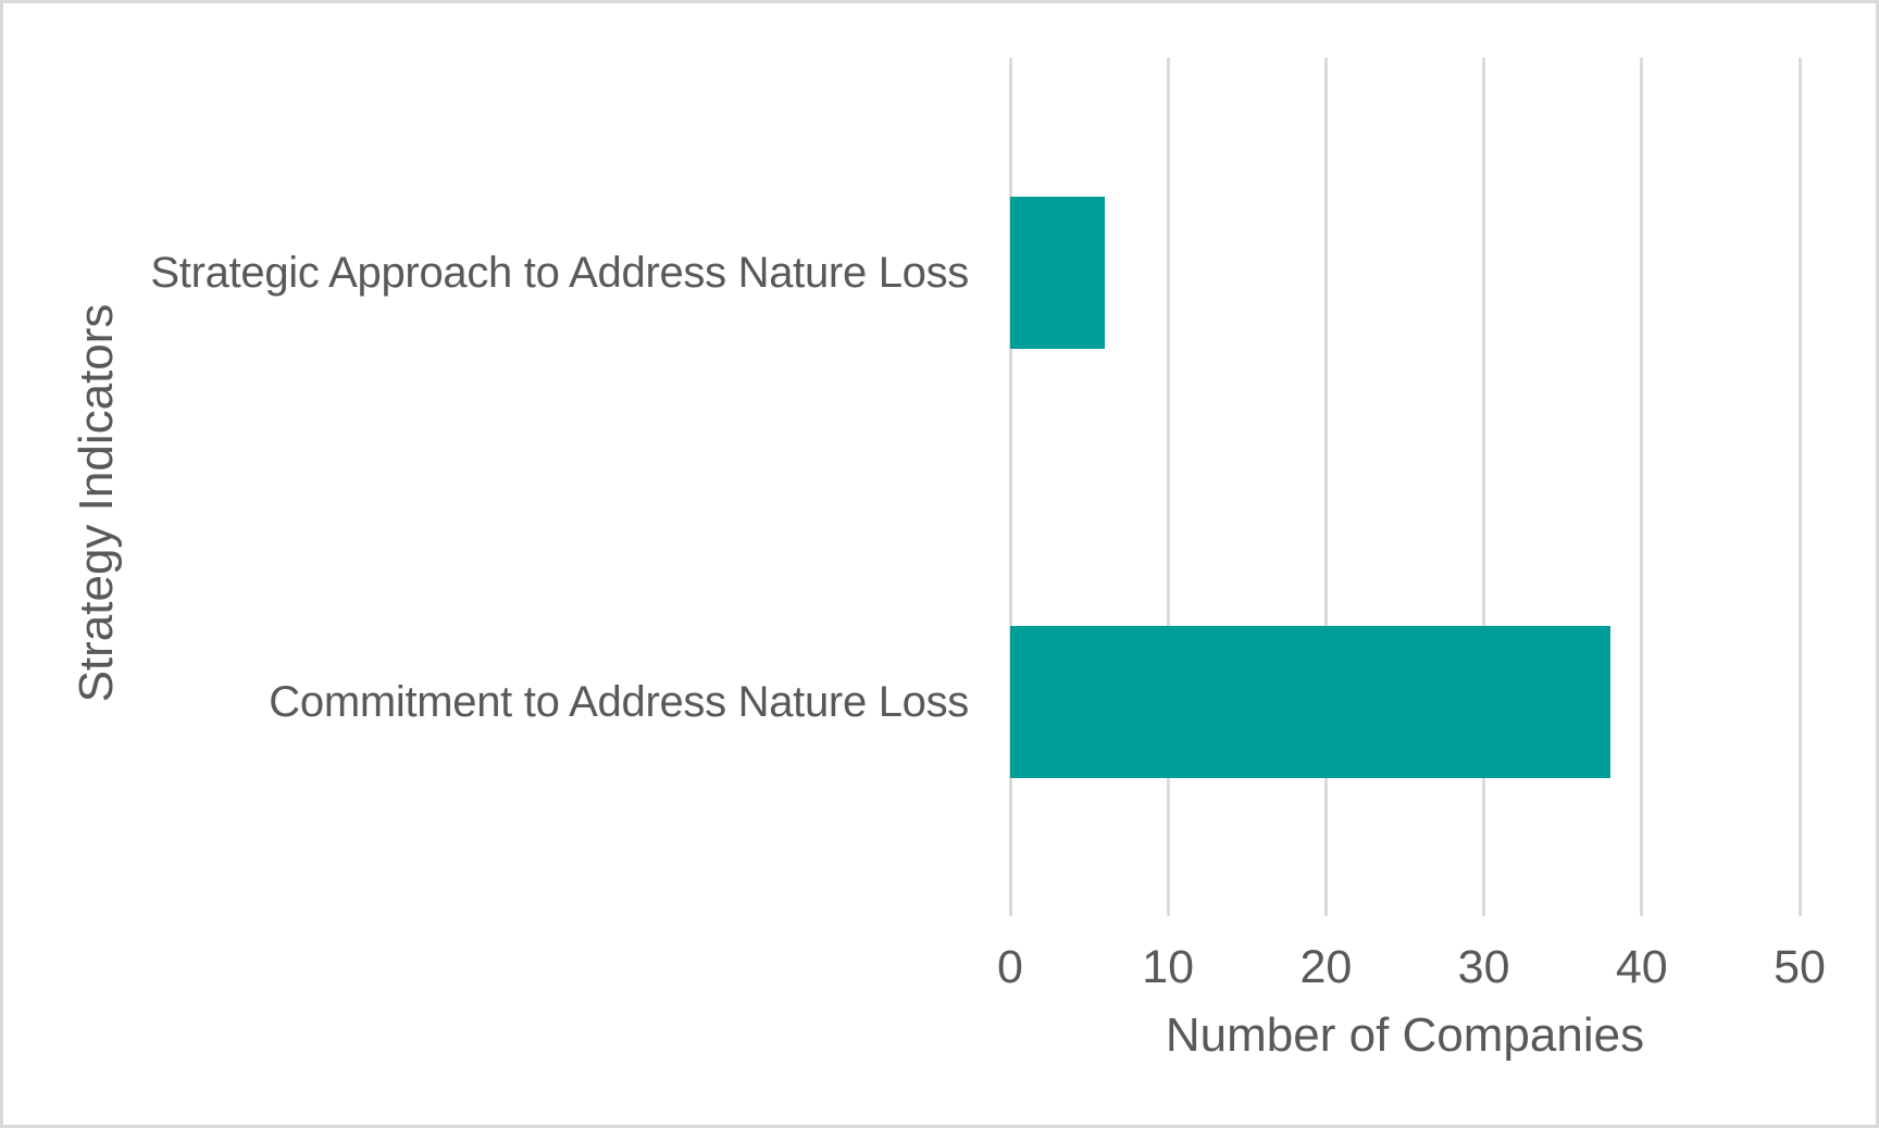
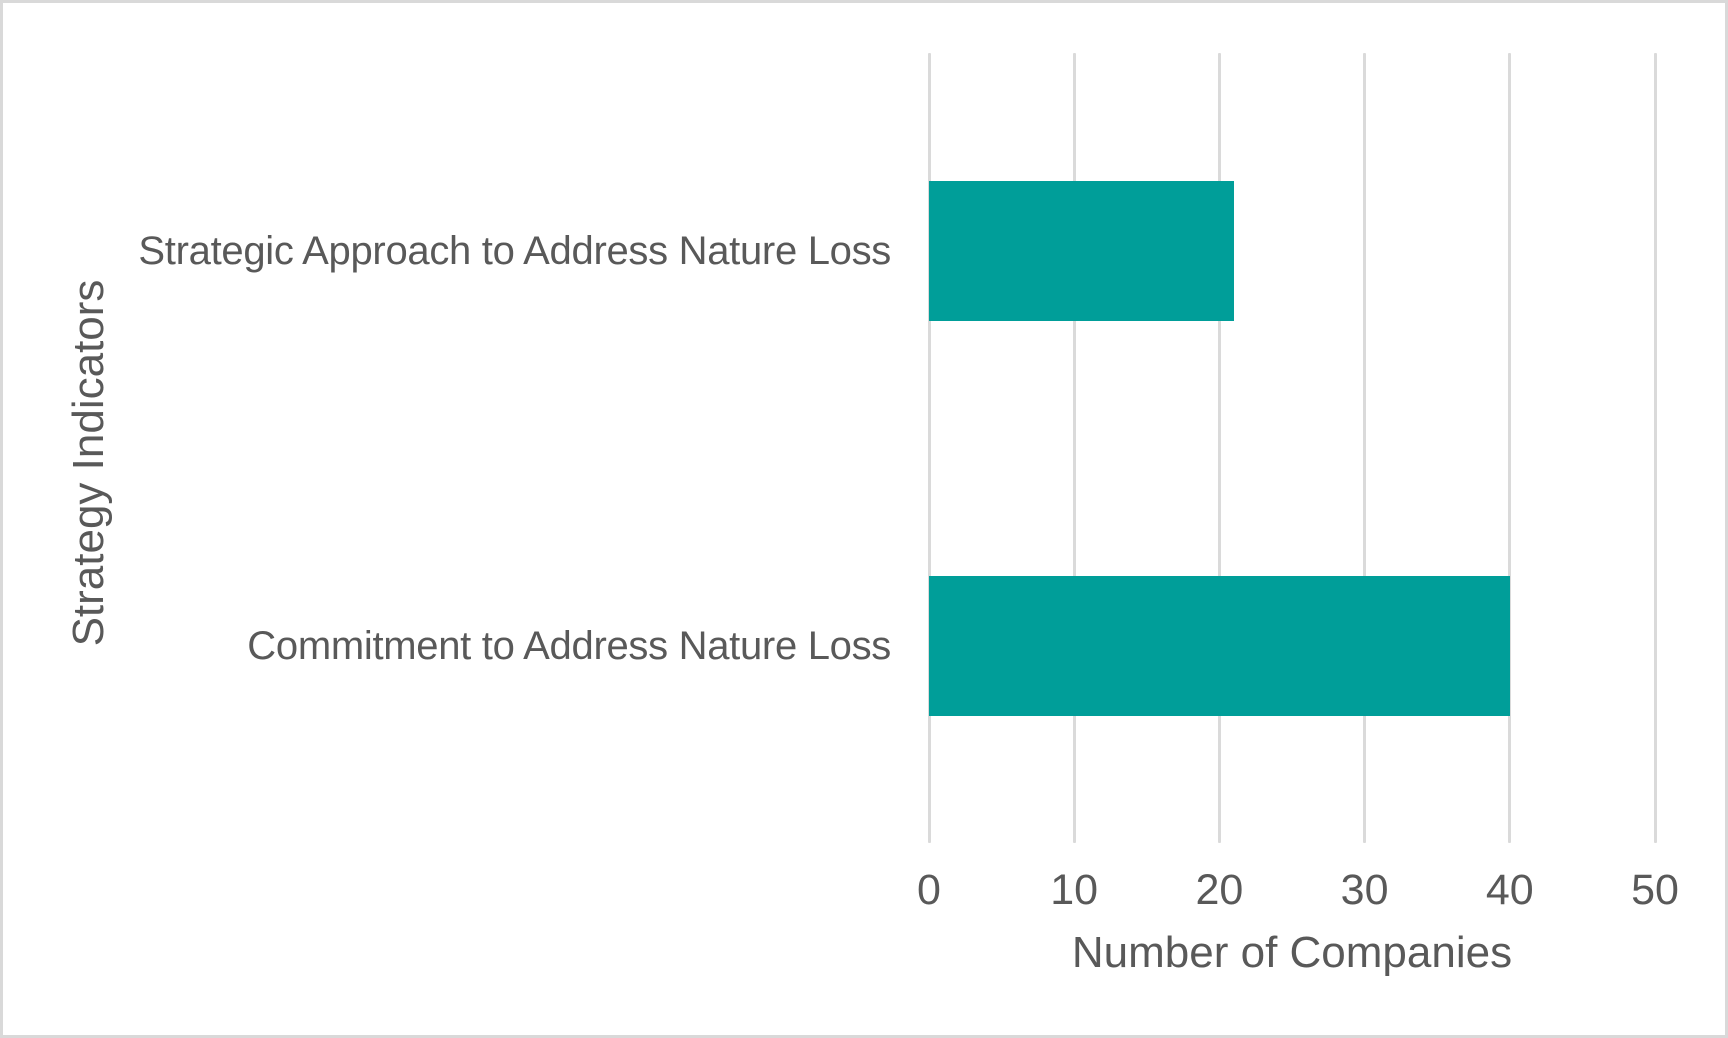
Strategic Approach to Address Nature Loss: 6 -> 21
Commitment to Address Nature Loss: 38 -> 40
